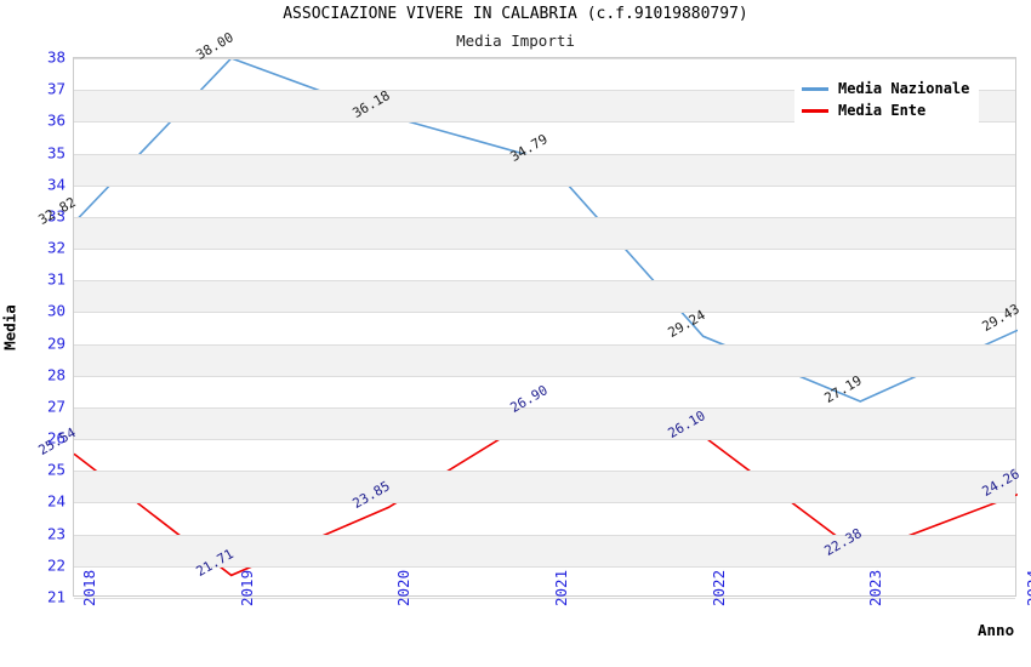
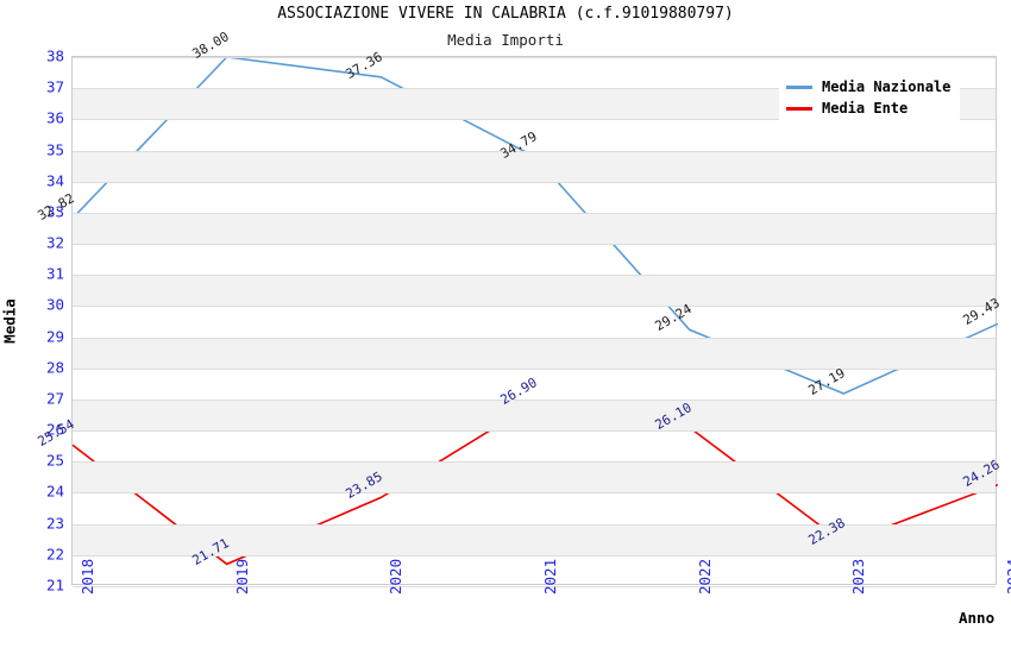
Media Nazionale/2020: 36.18 -> 37.36
